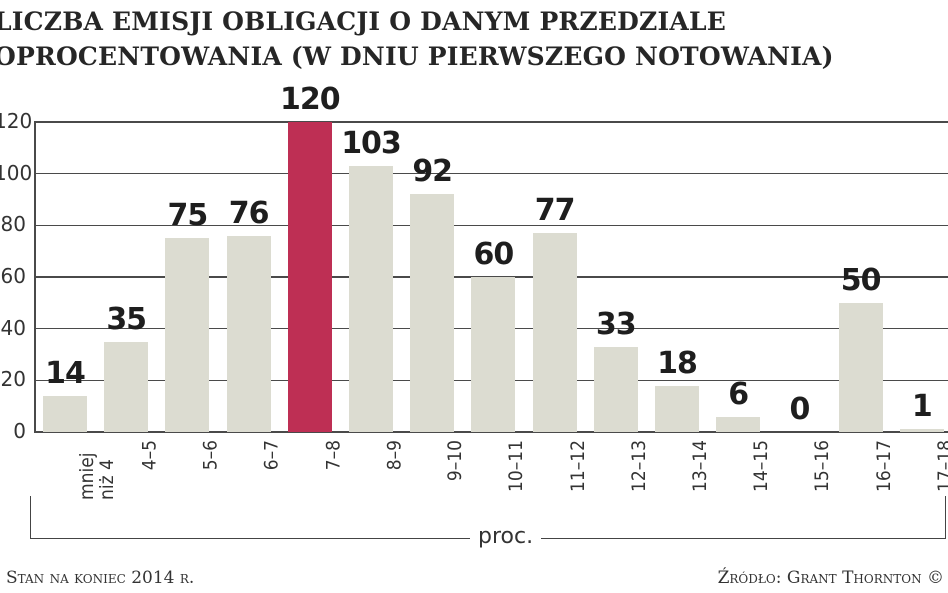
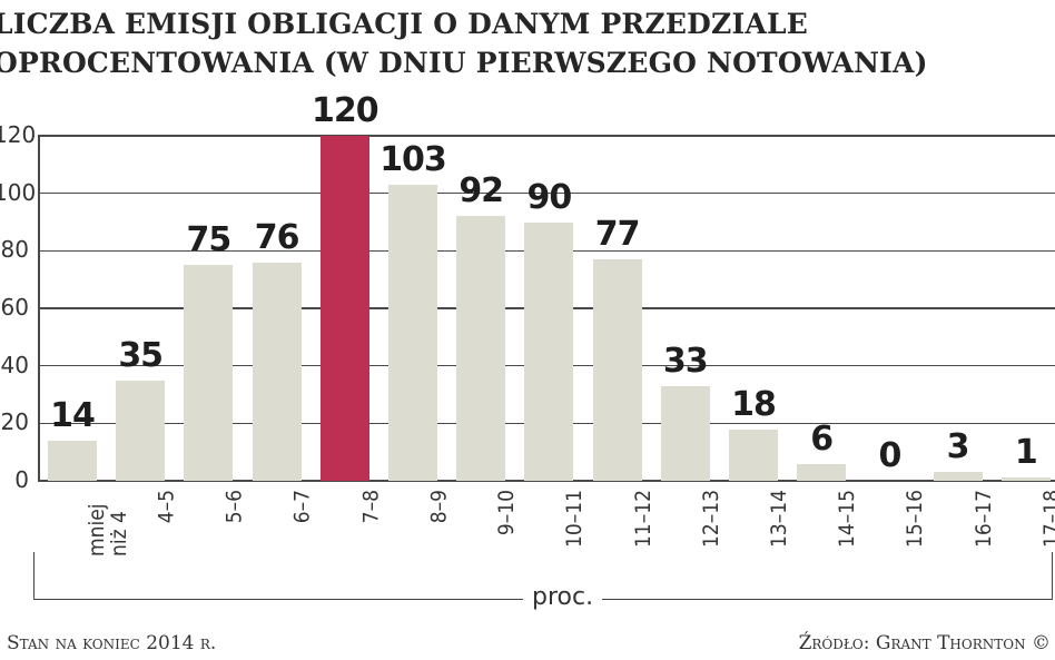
10–11: 60 -> 90
16–17: 50 -> 3
